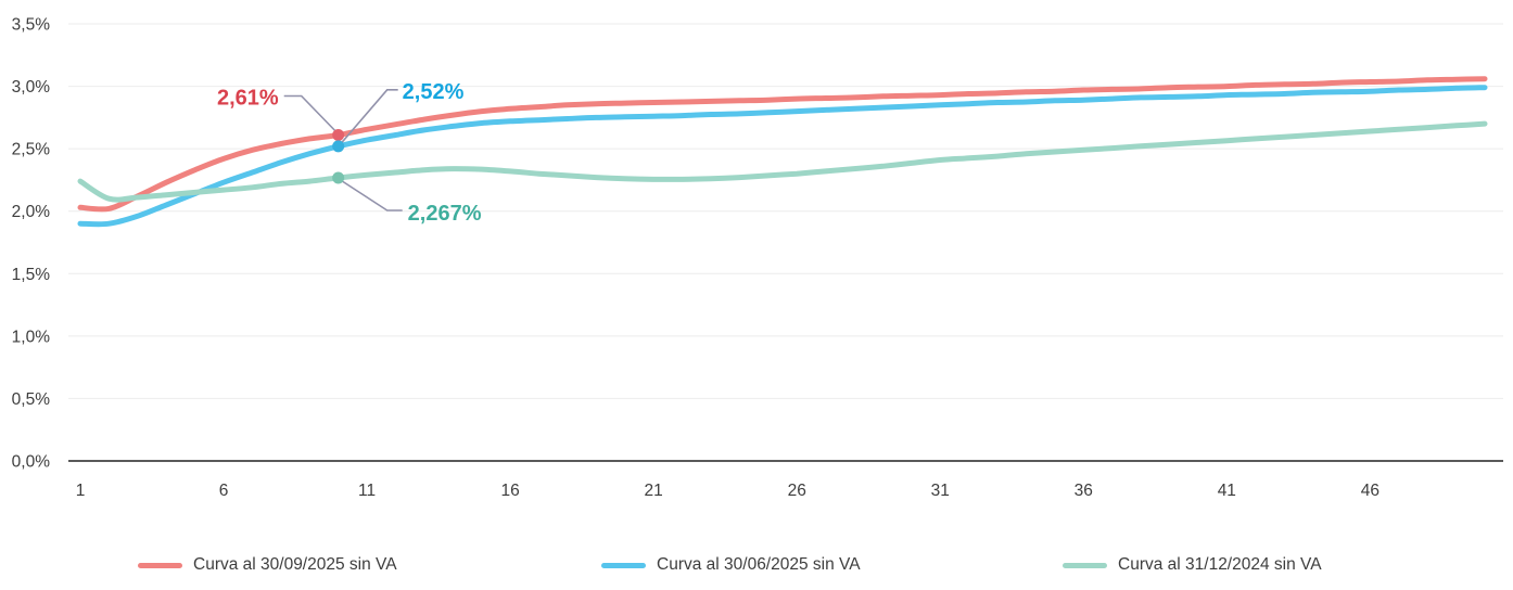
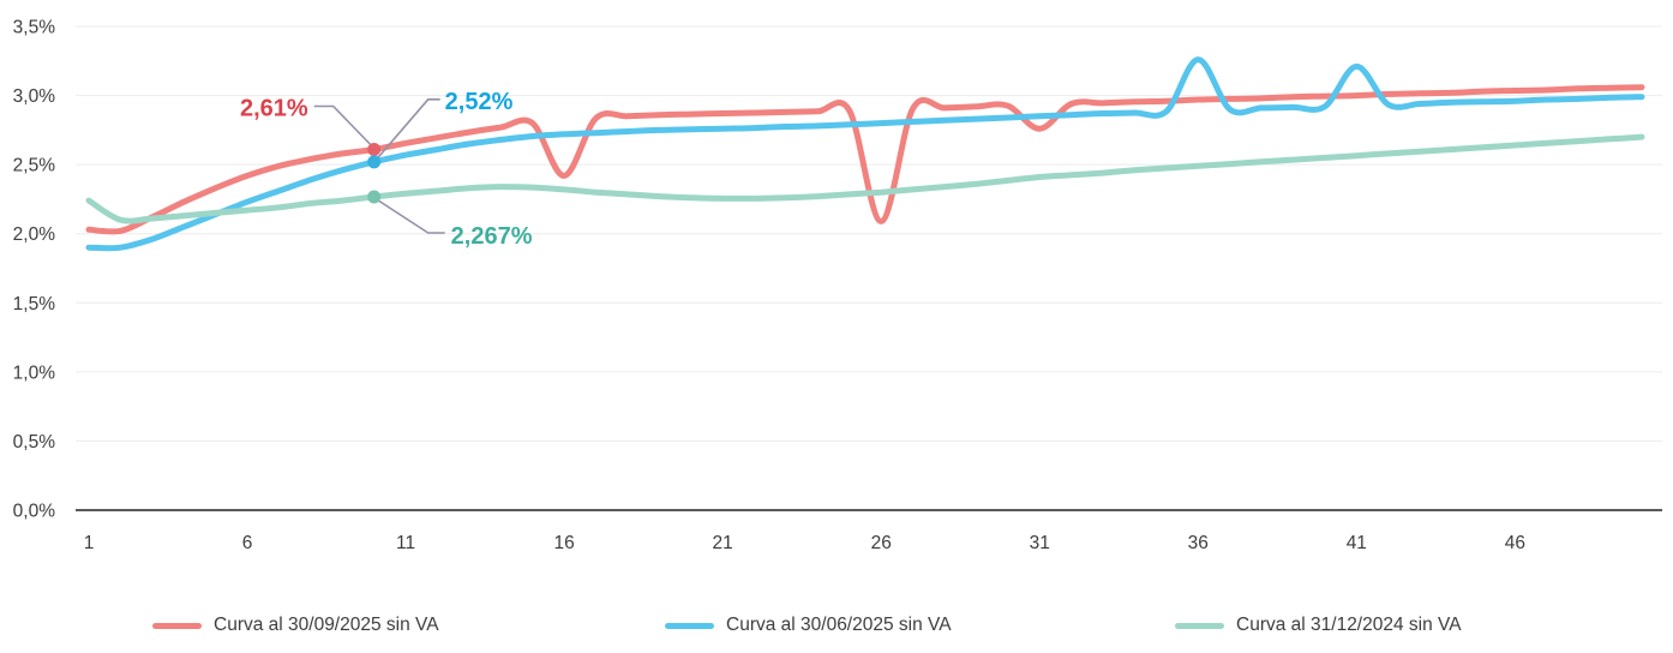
Curva al 30/09/2025 sin VA/16: 2,82% -> 2,42%
Curva al 30/09/2025 sin VA/26: 2,90% -> 2,09%
Curva al 30/09/2025 sin VA/31: 2,93% -> 2,76%
Curva al 30/06/2025 sin VA/36: 2,89% -> 3,26%
Curva al 30/06/2025 sin VA/41: 2,93% -> 3,21%
